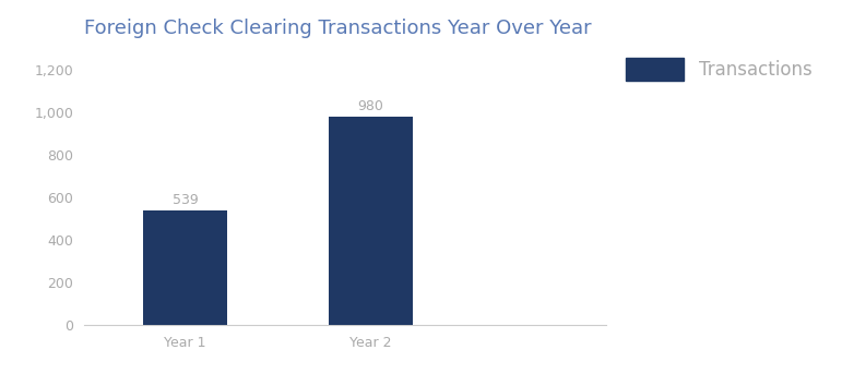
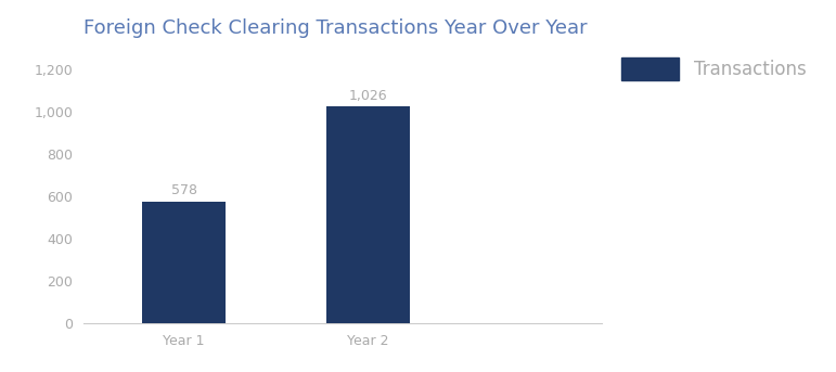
Year 1: 539 -> 578
Year 2: 980 -> 1,026
